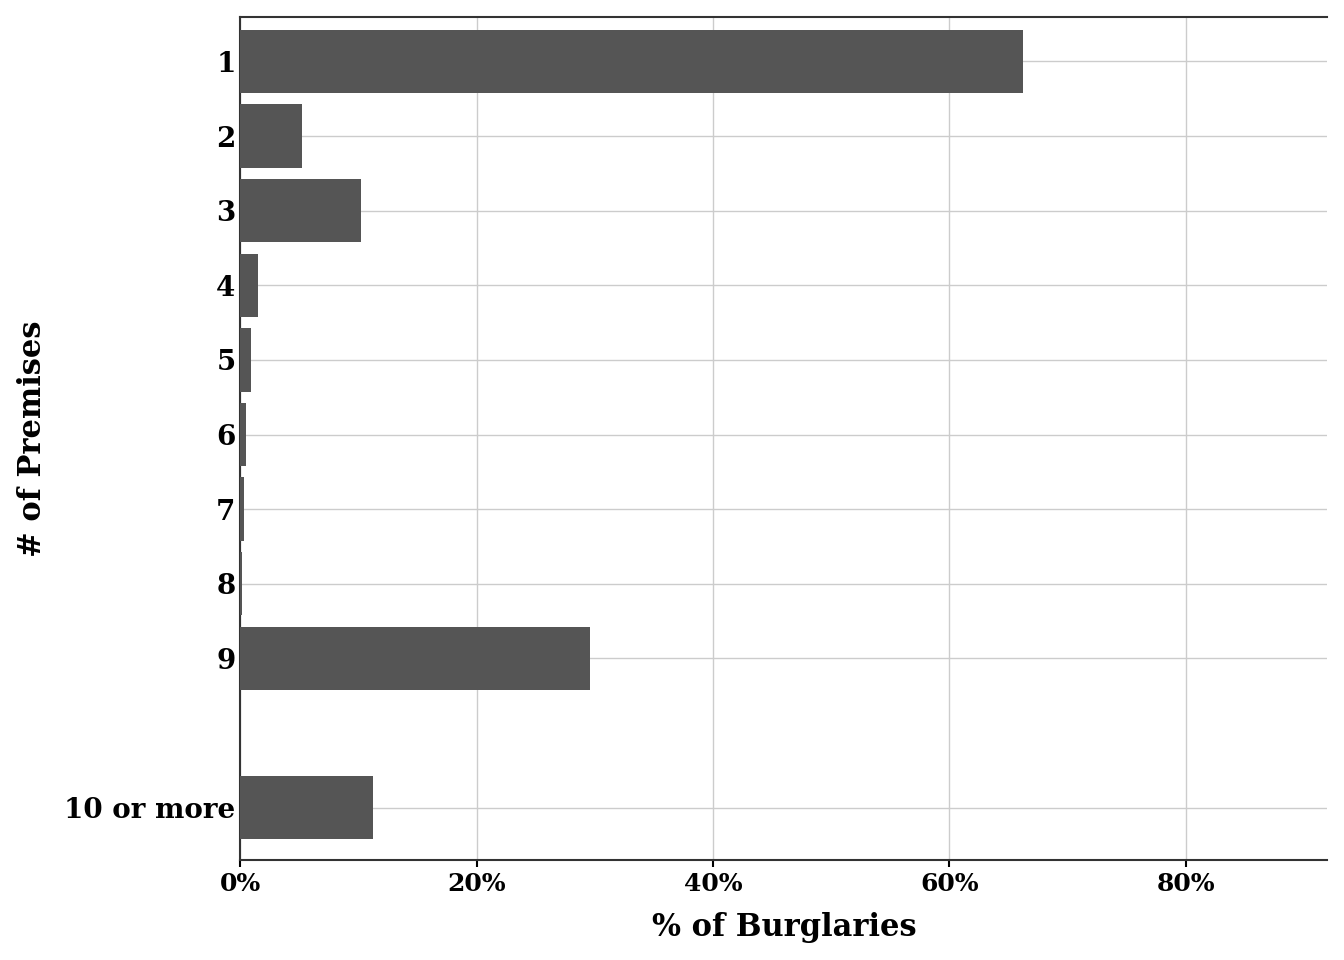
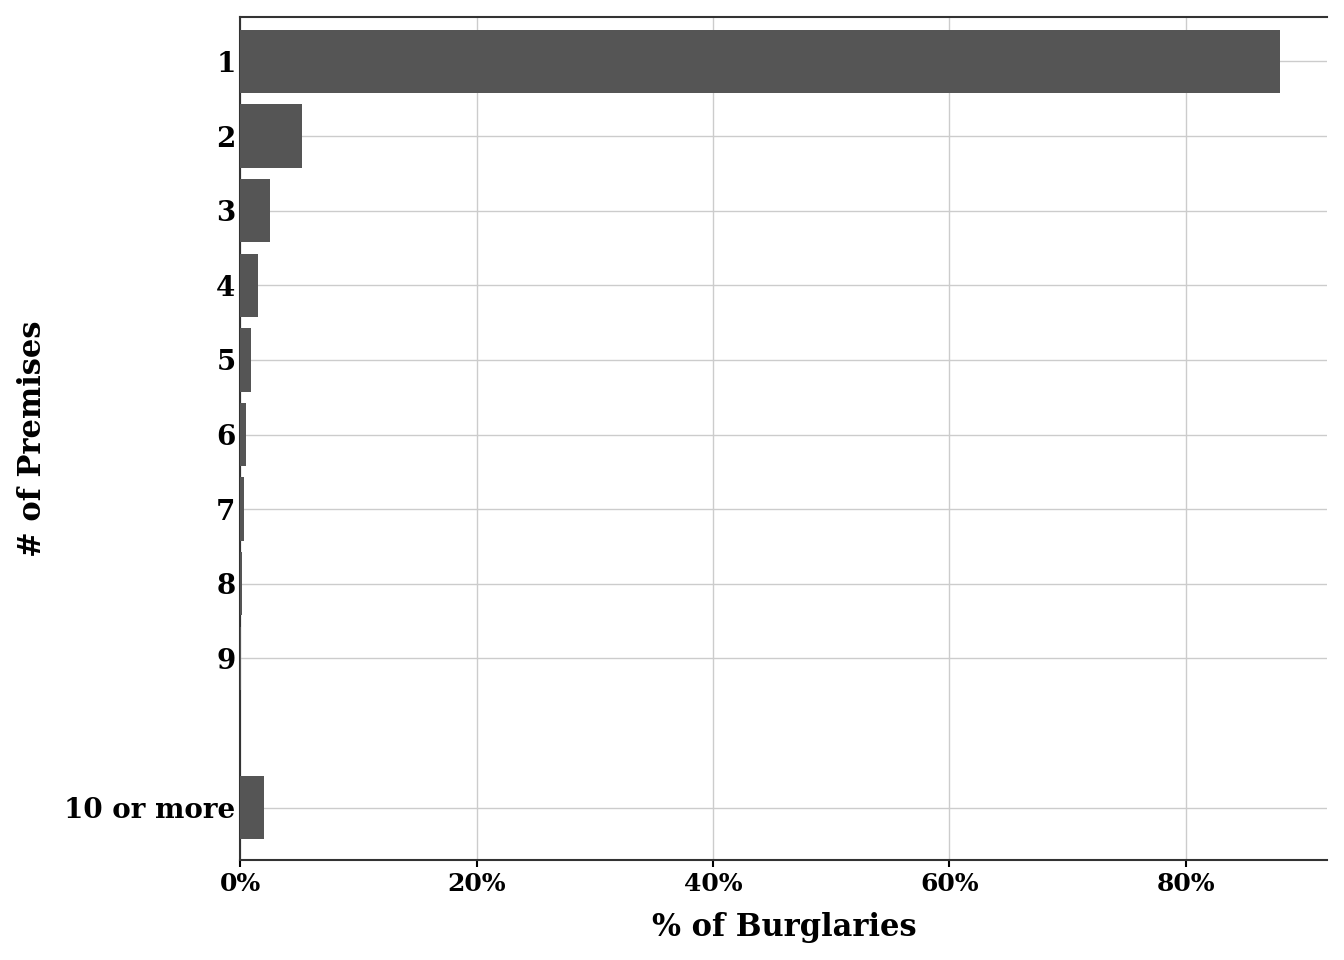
1: 66.2% -> 88.0%
3: 10.2% -> 2.5%
9: 29.6% -> 0.1%
10 or more: 11.2% -> 2.0%
